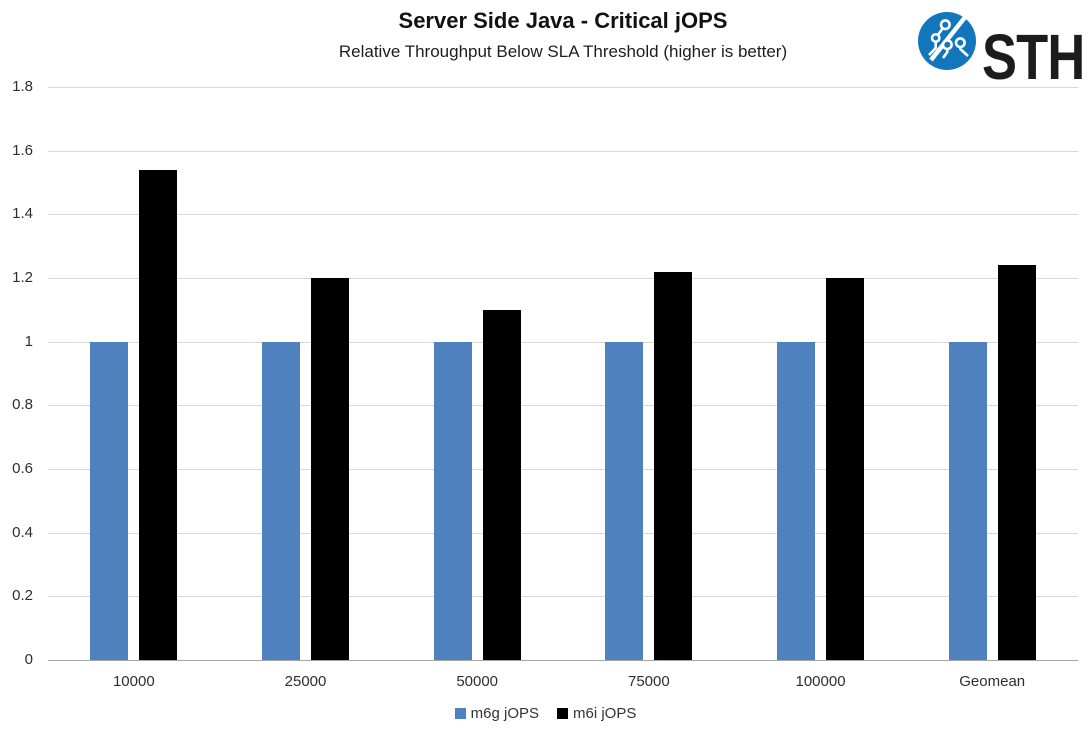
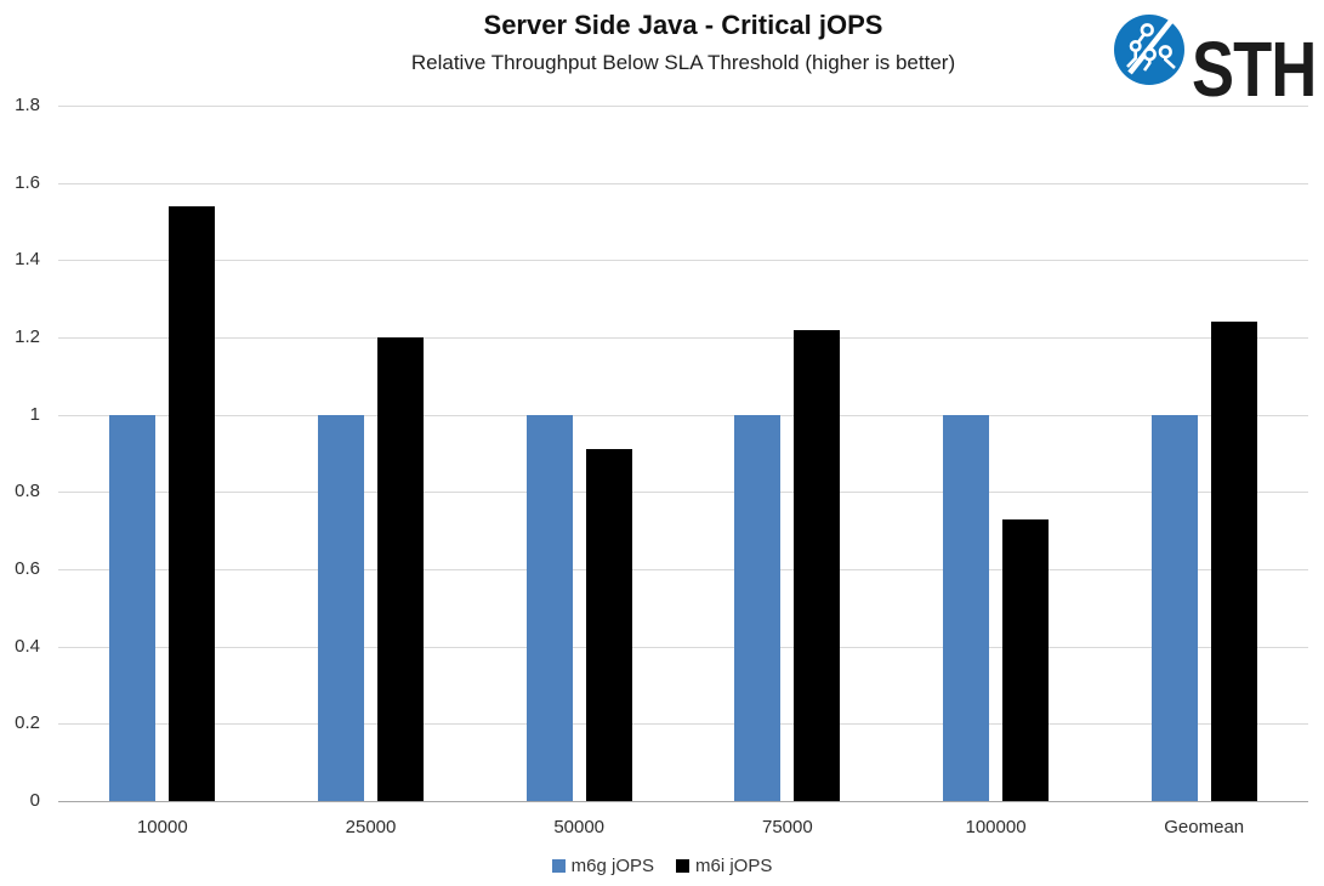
m6i jOPS/50000: 1.10 -> 0.91
m6i jOPS/100000: 1.20 -> 0.73
